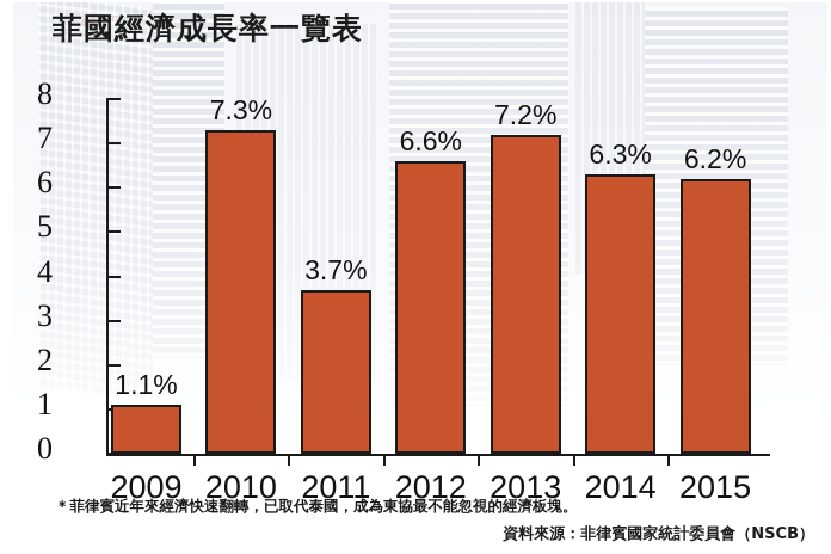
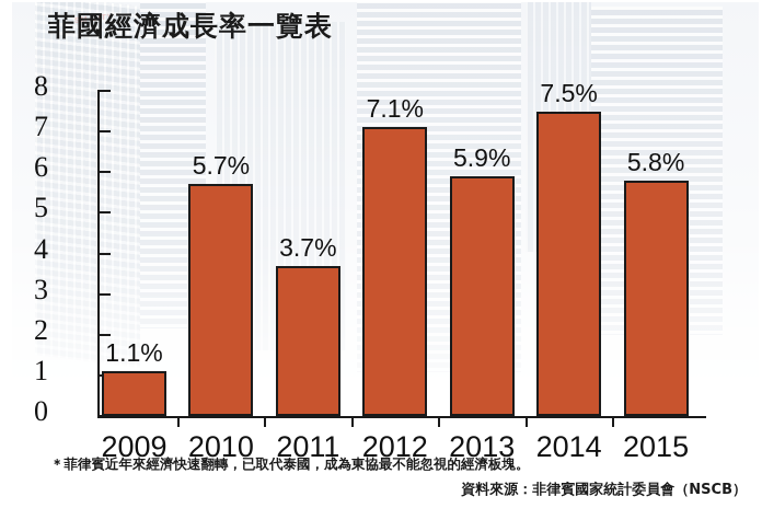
2010: 7.3% -> 5.7%
2012: 6.6% -> 7.1%
2013: 7.2% -> 5.9%
2014: 6.3% -> 7.5%
2015: 6.2% -> 5.8%
